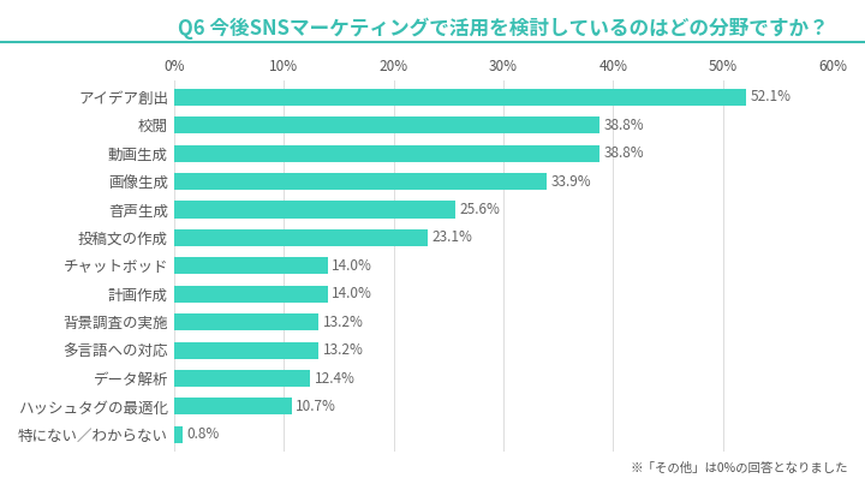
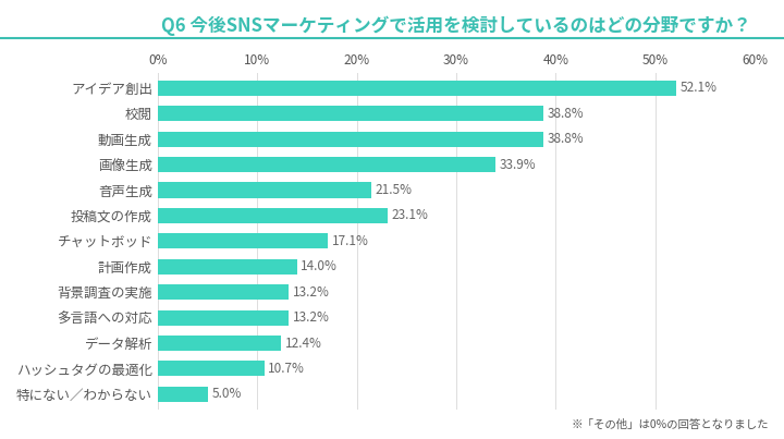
音声生成: 25.6% -> 21.5%
チャットボッド: 14.0% -> 17.1%
特にない／わからない: 0.8% -> 5.0%
